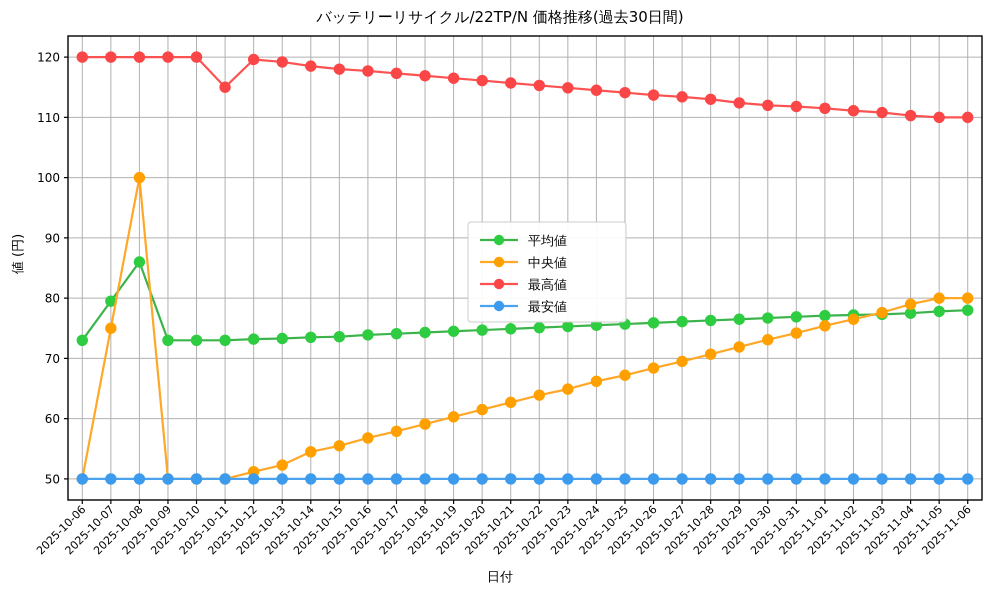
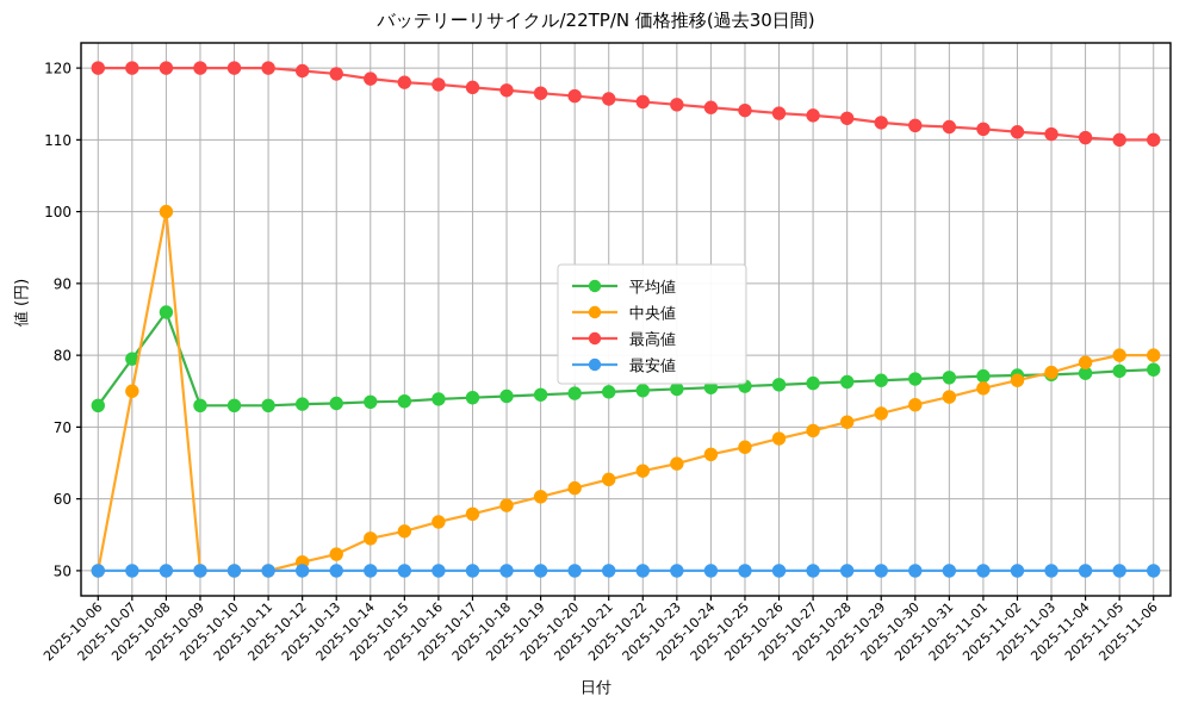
最高値/2025-10-11: 115 -> 120
